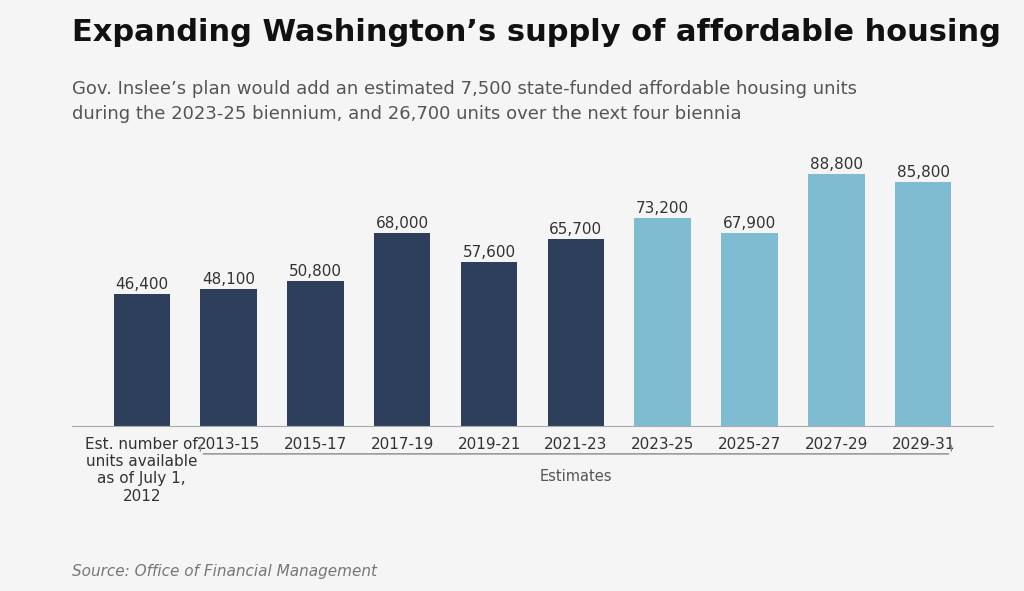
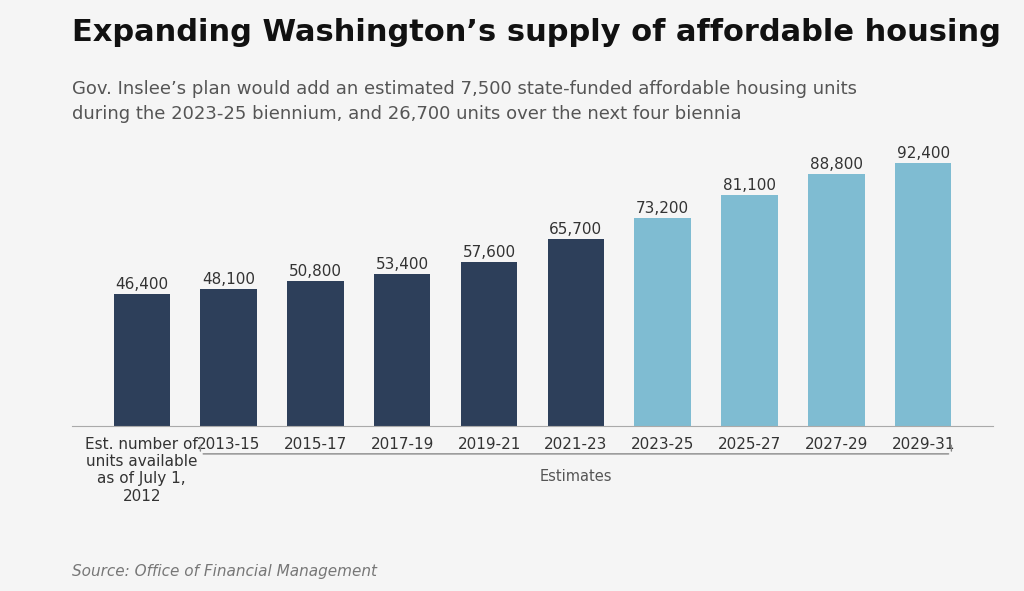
2017-19: 68,000 -> 53,400
2025-27: 67,900 -> 81,100
2029-31: 85,800 -> 92,400
